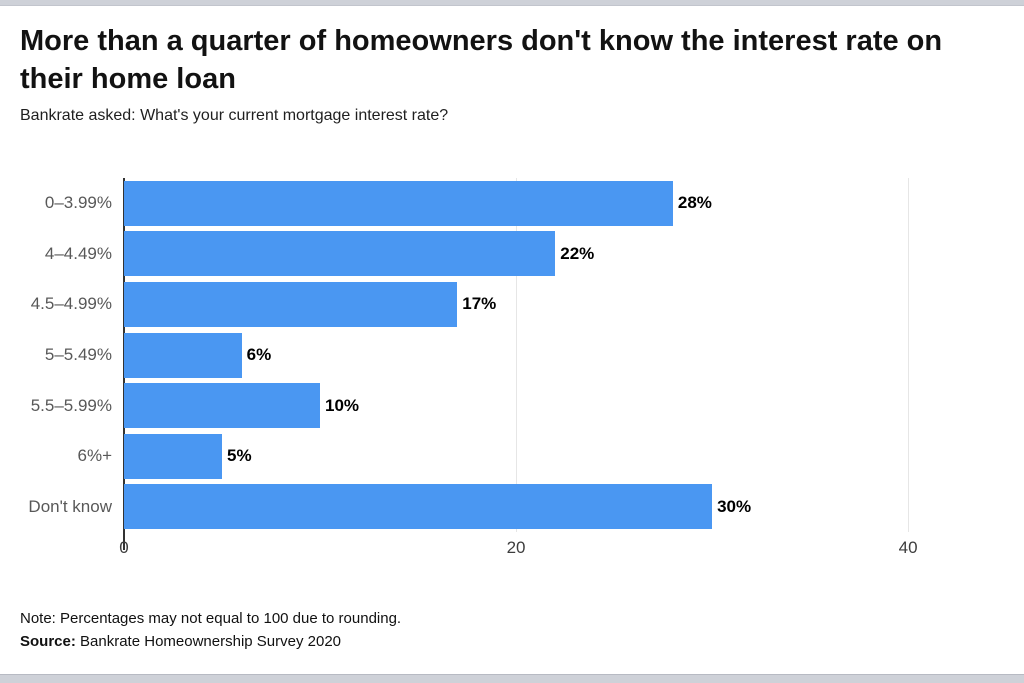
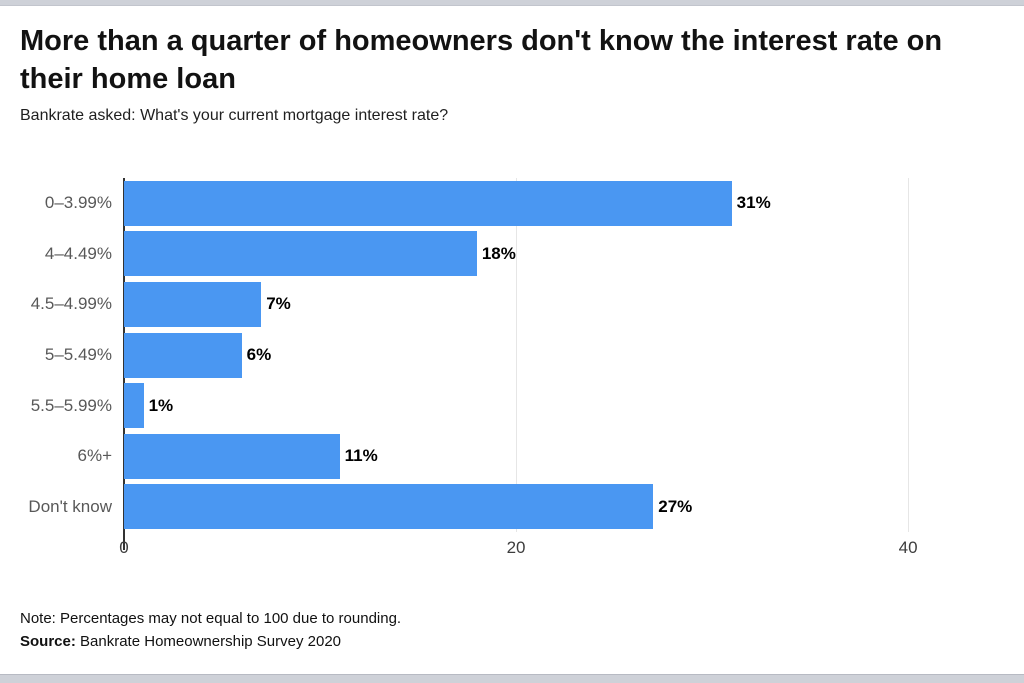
0–3.99%: 28% -> 31%
4–4.49%: 22% -> 18%
4.5–4.99%: 17% -> 7%
5.5–5.99%: 10% -> 1%
6%+: 5% -> 11%
Don't know: 30% -> 27%
